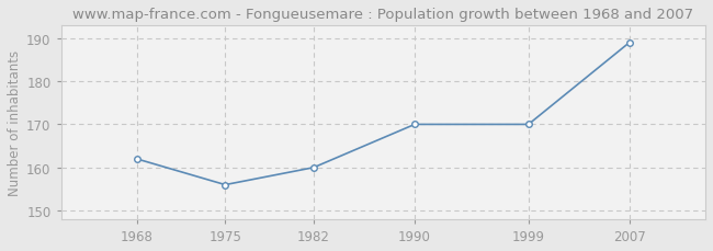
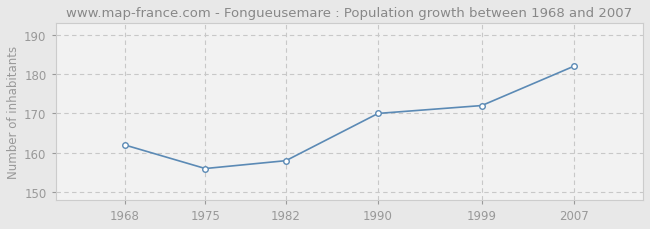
1982: 160 -> 158
1999: 170 -> 172
2007: 189 -> 182
